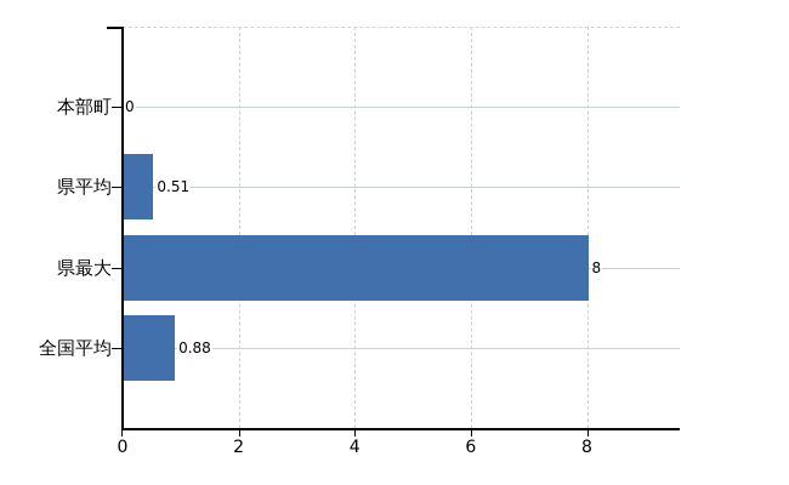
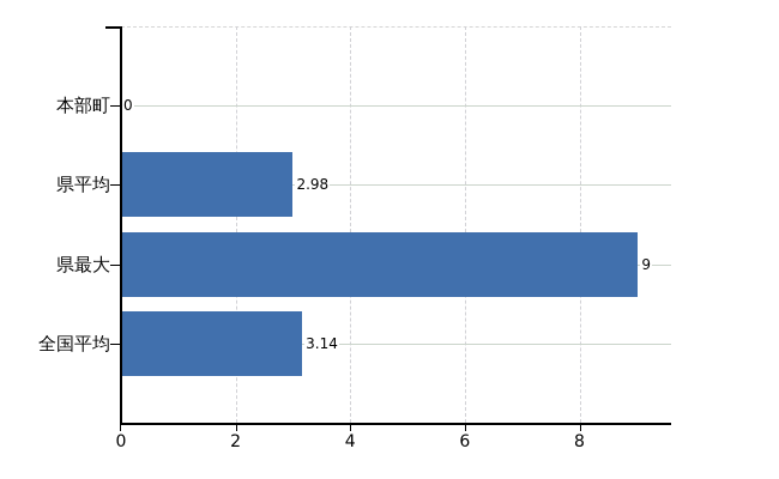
県平均: 0.51 -> 2.98
県最大: 8 -> 9
全国平均: 0.88 -> 3.14
